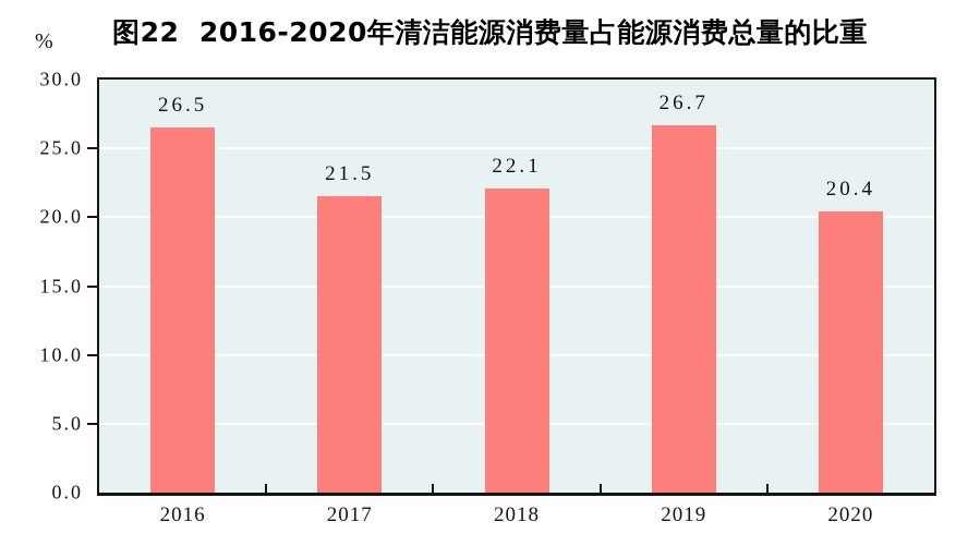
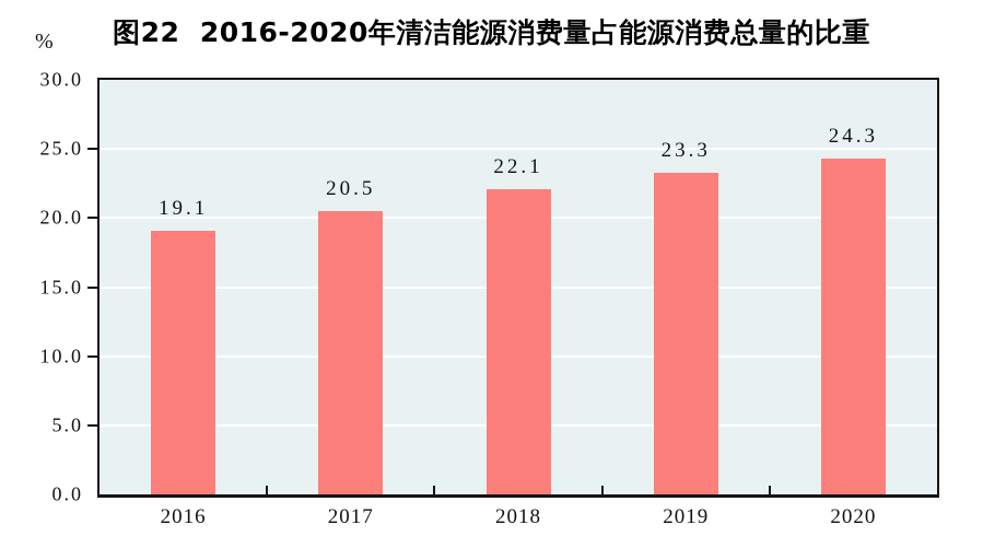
2016: 26.5 -> 19.1
2017: 21.5 -> 20.5
2019: 26.7 -> 23.3
2020: 20.4 -> 24.3
